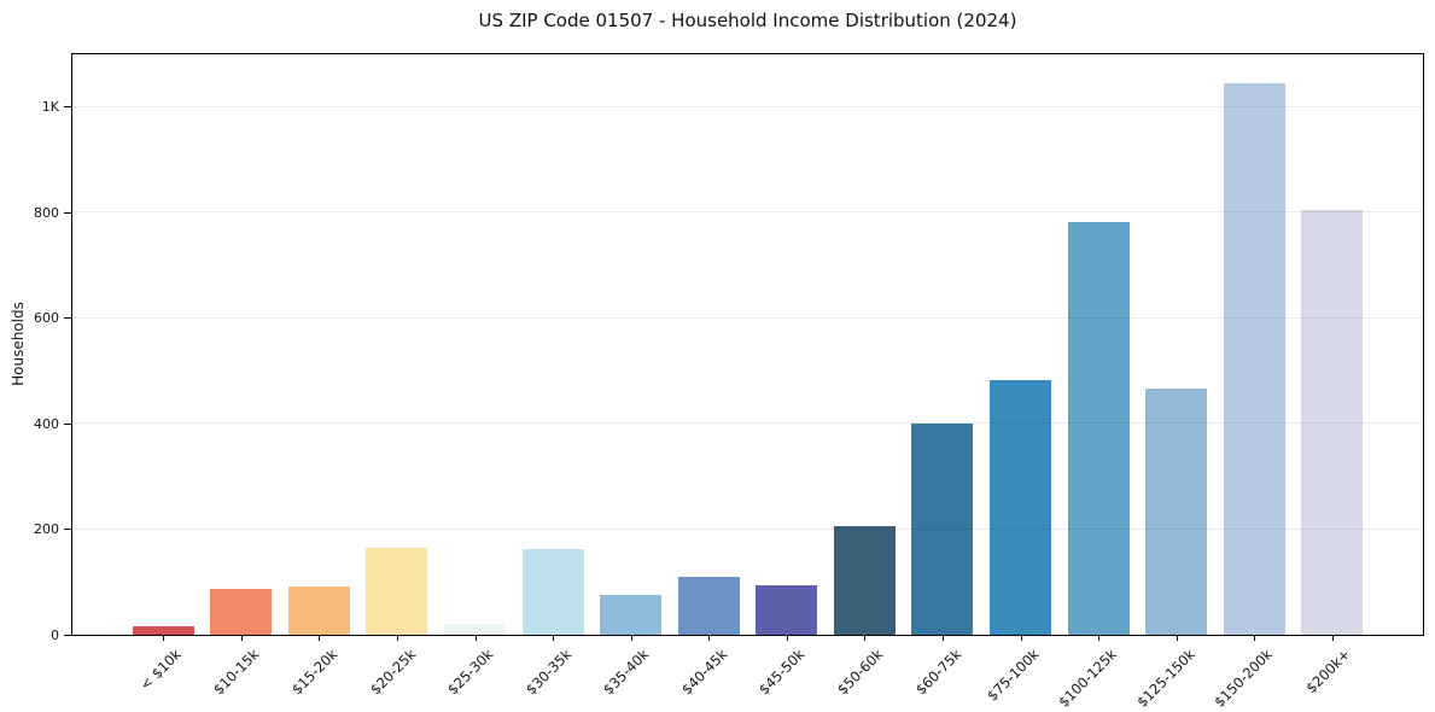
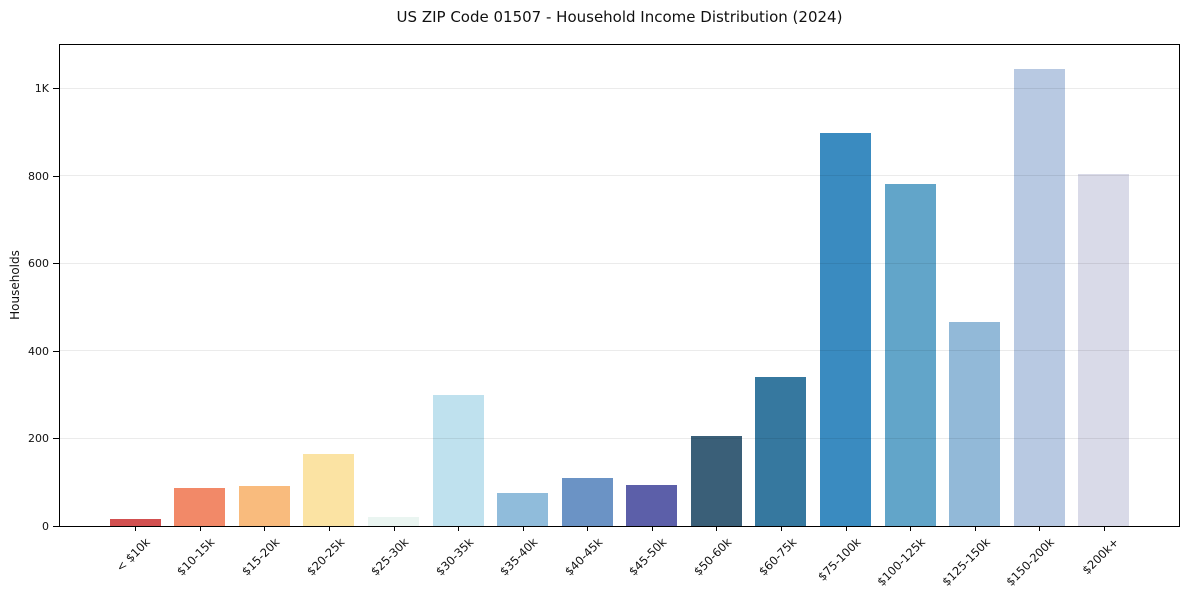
$30-35k: 160 -> 300
$60-75k: 400 -> 340
$75-100k: 480 -> 900
